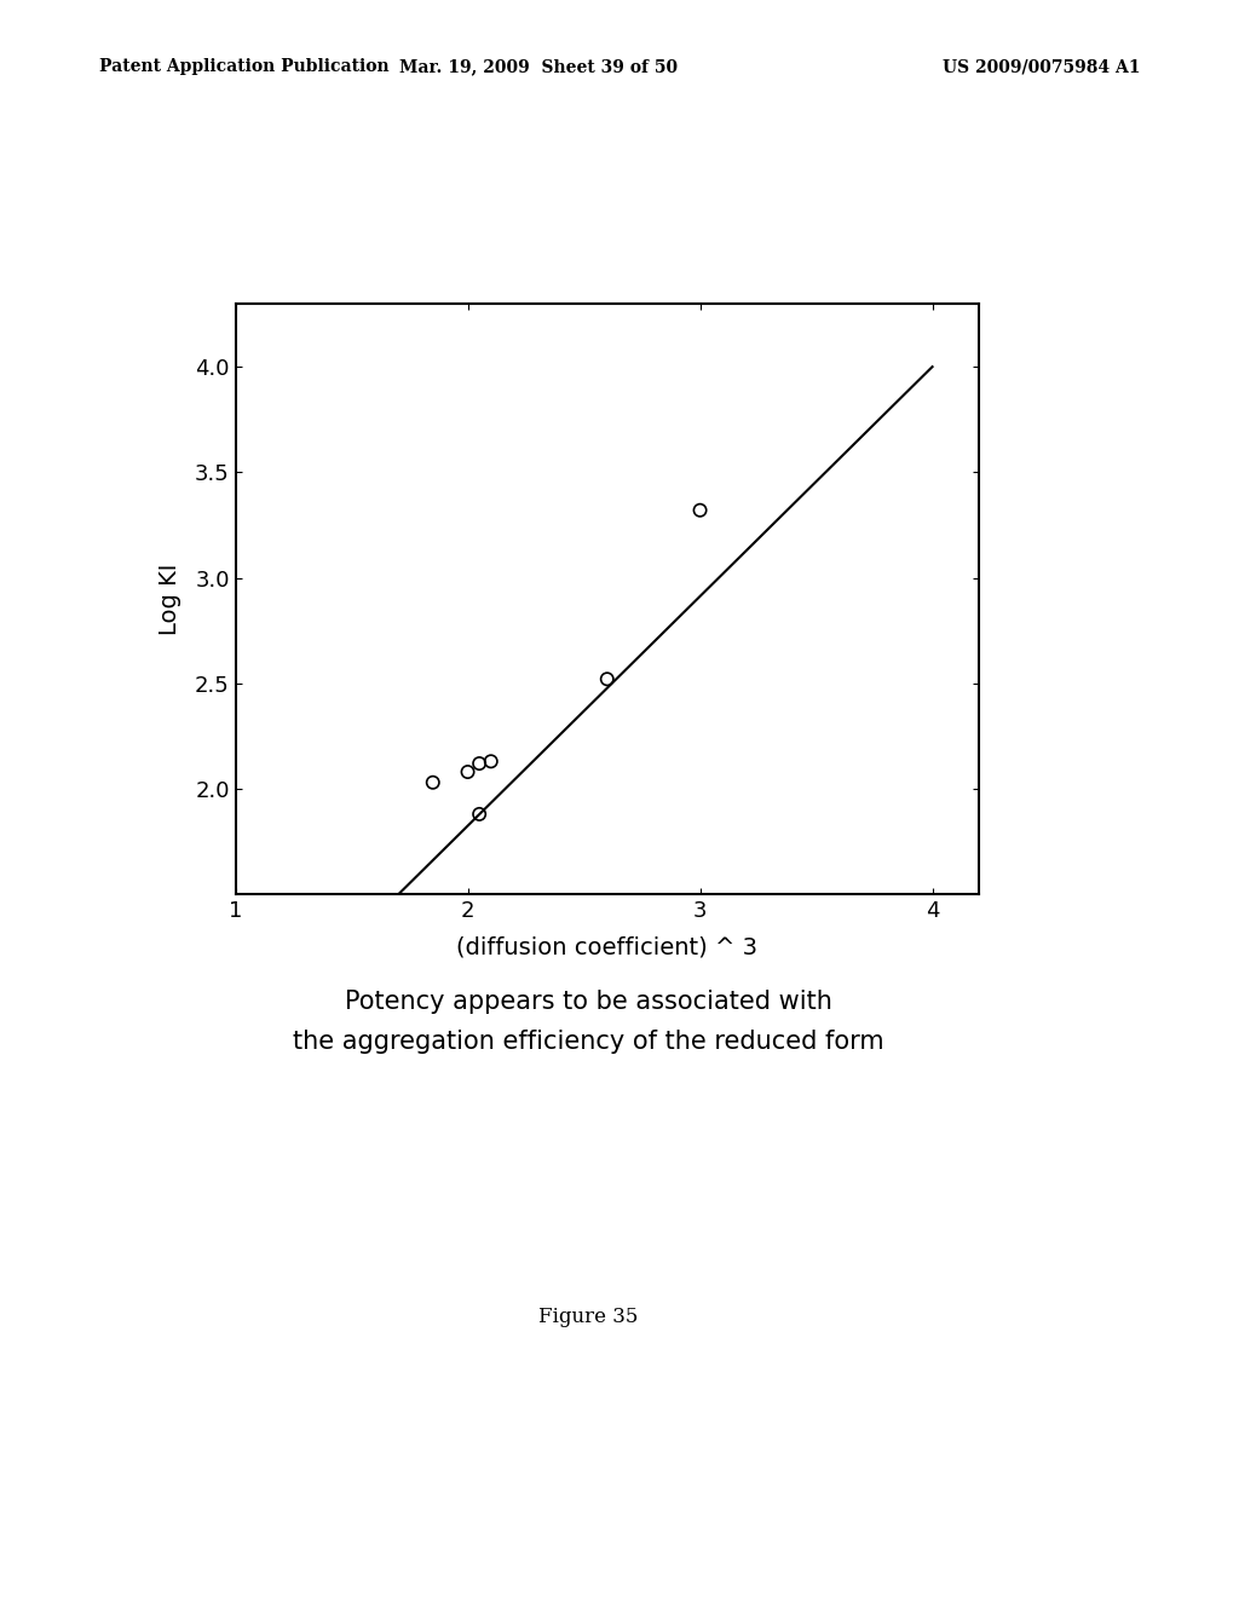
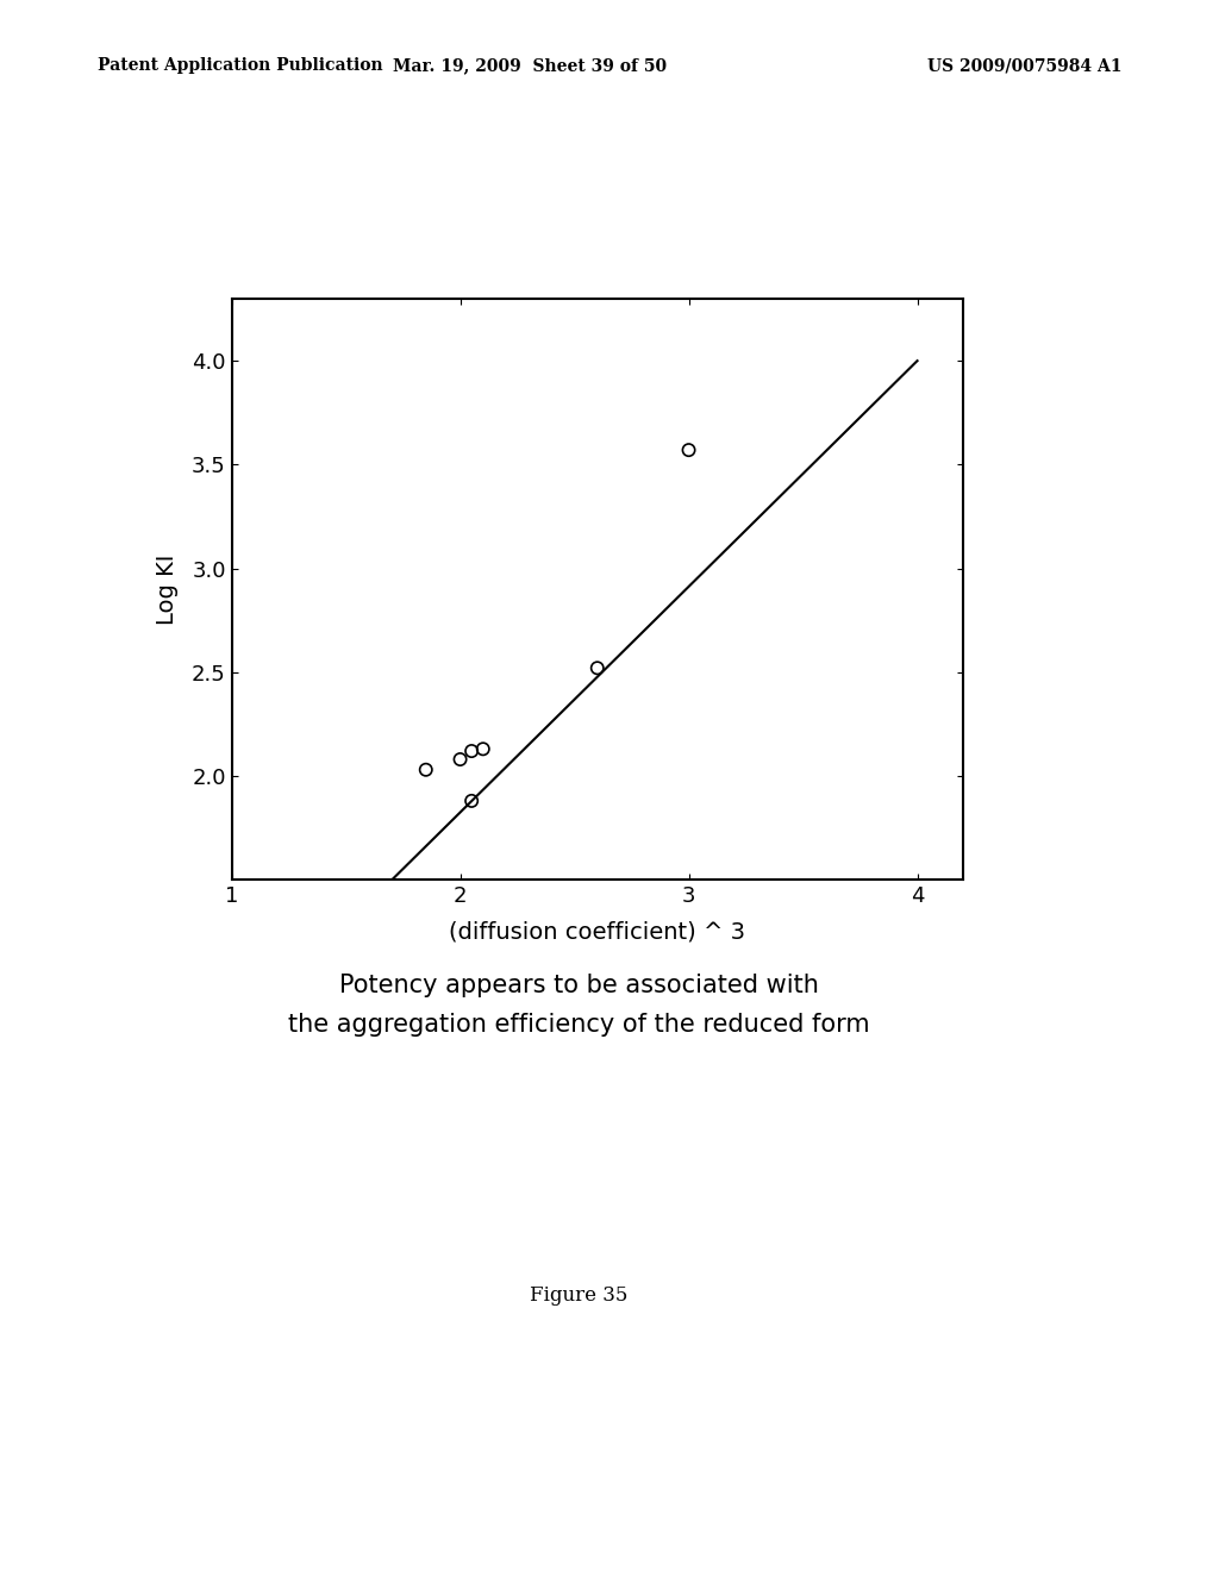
3: 3.32 -> 3.57
